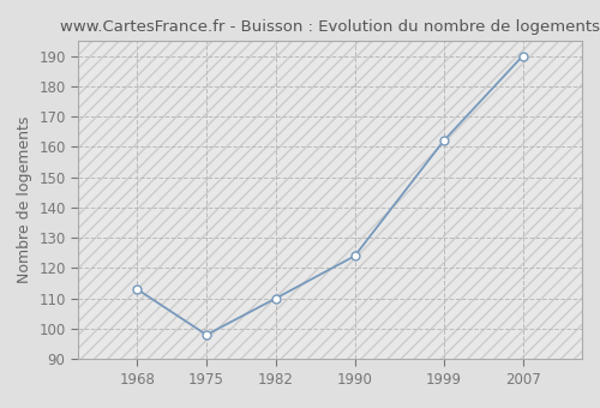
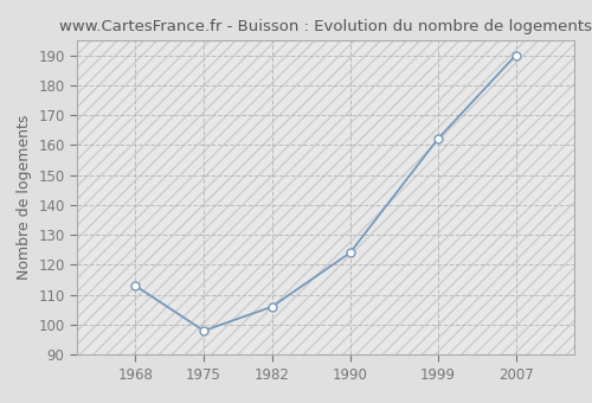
1982: 110 -> 106
